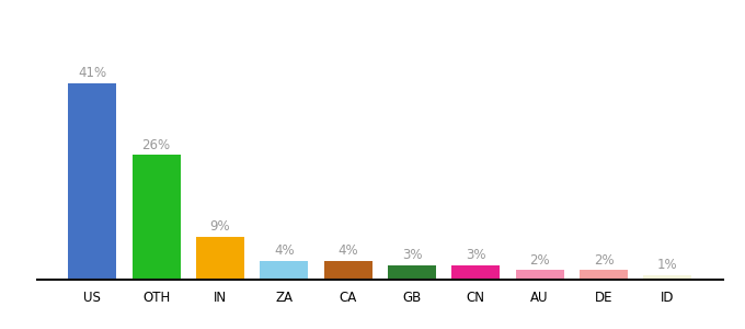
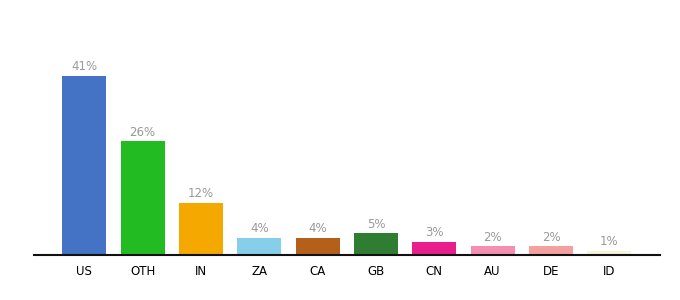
IN: 9% -> 12%
GB: 3% -> 5%
